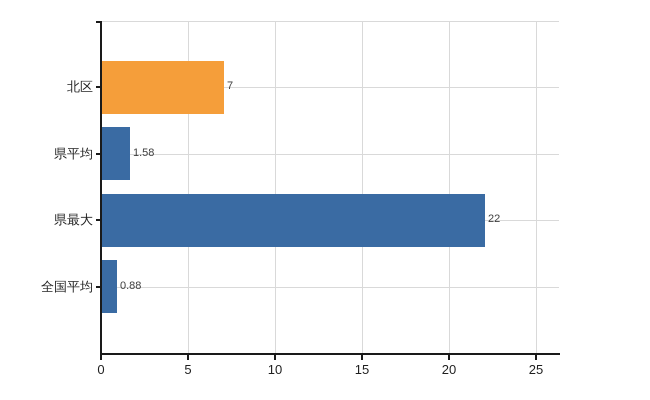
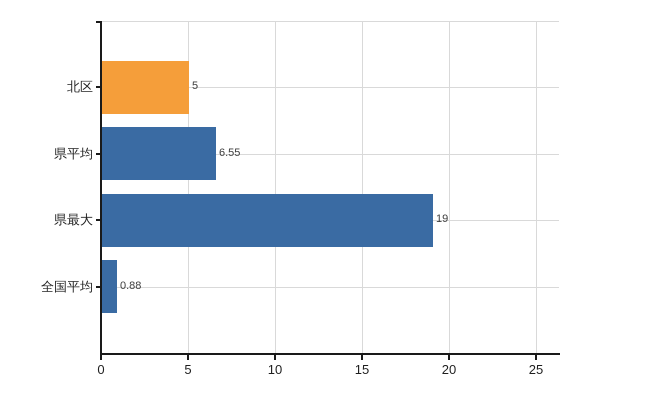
北区: 7 -> 5
県平均: 1.58 -> 6.55
県最大: 22 -> 19
